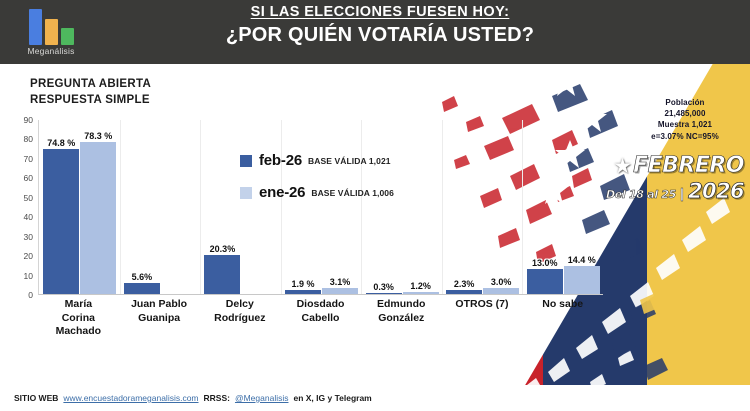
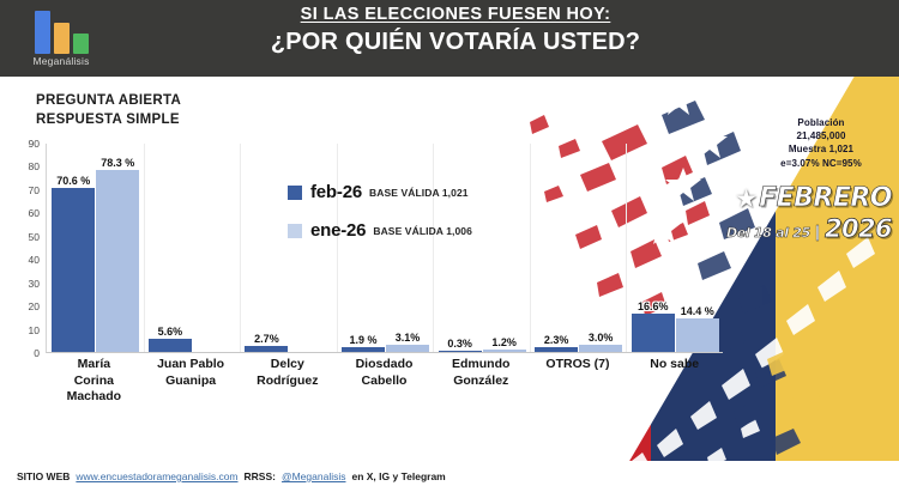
feb-26/María Corina Machado: 74.8 -> 70.6
feb-26/Delcy Rodríguez: 20.3% -> 2.7%
feb-26/No sabe: 13.0% -> 16.6%
